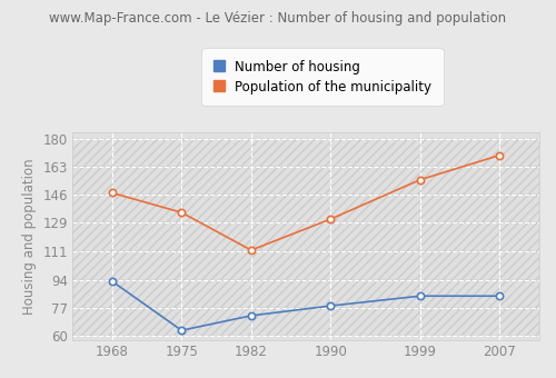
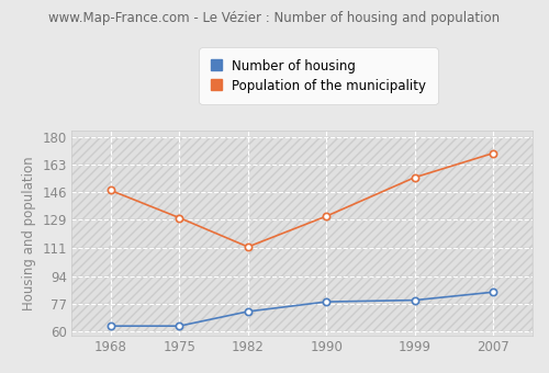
Number of housing/1968: 93 -> 63
Population of the municipality/1975: 135 -> 130
Number of housing/1999: 84 -> 79
